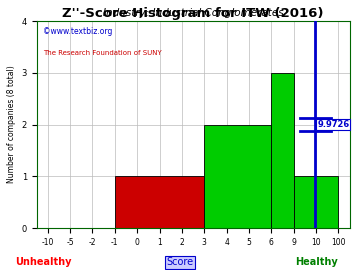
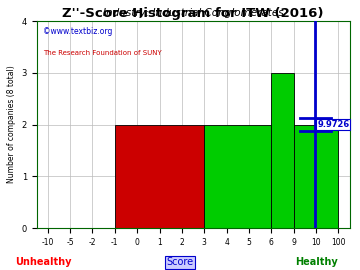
1: 1 -> 2
10: 1 -> 2
